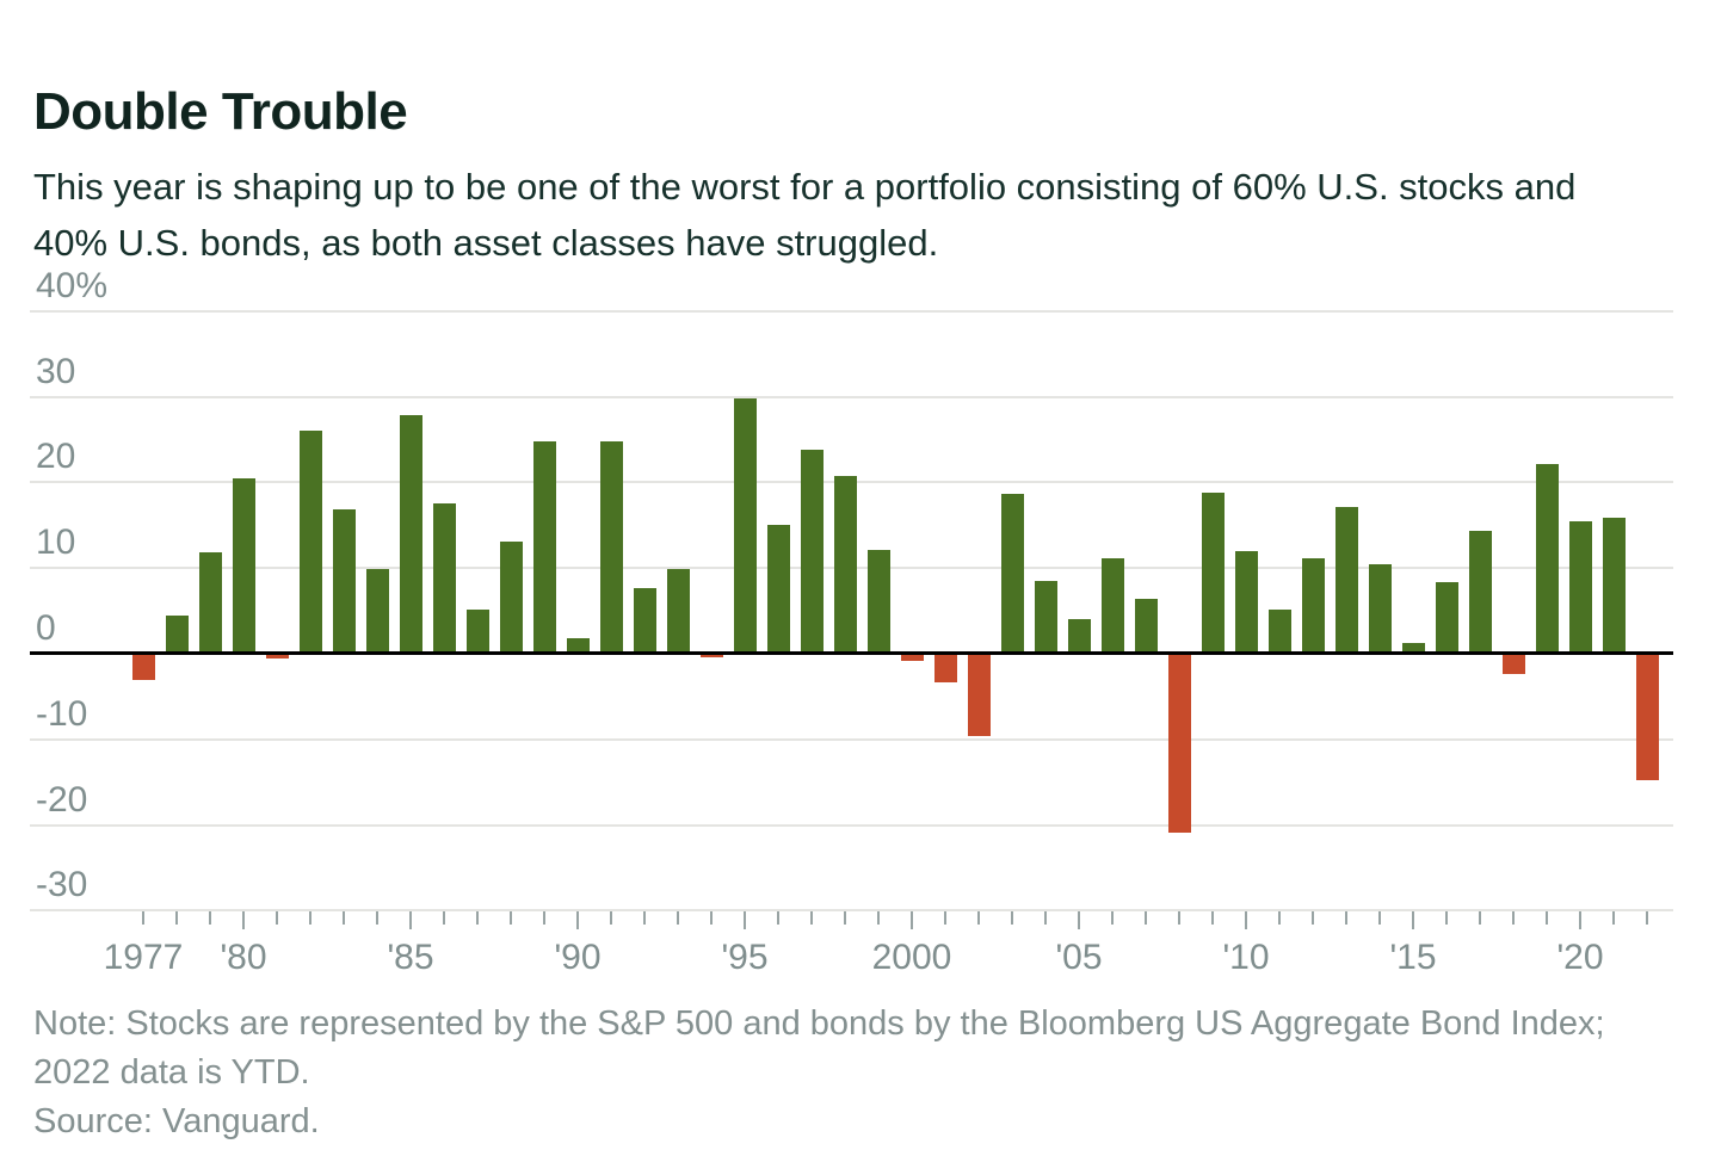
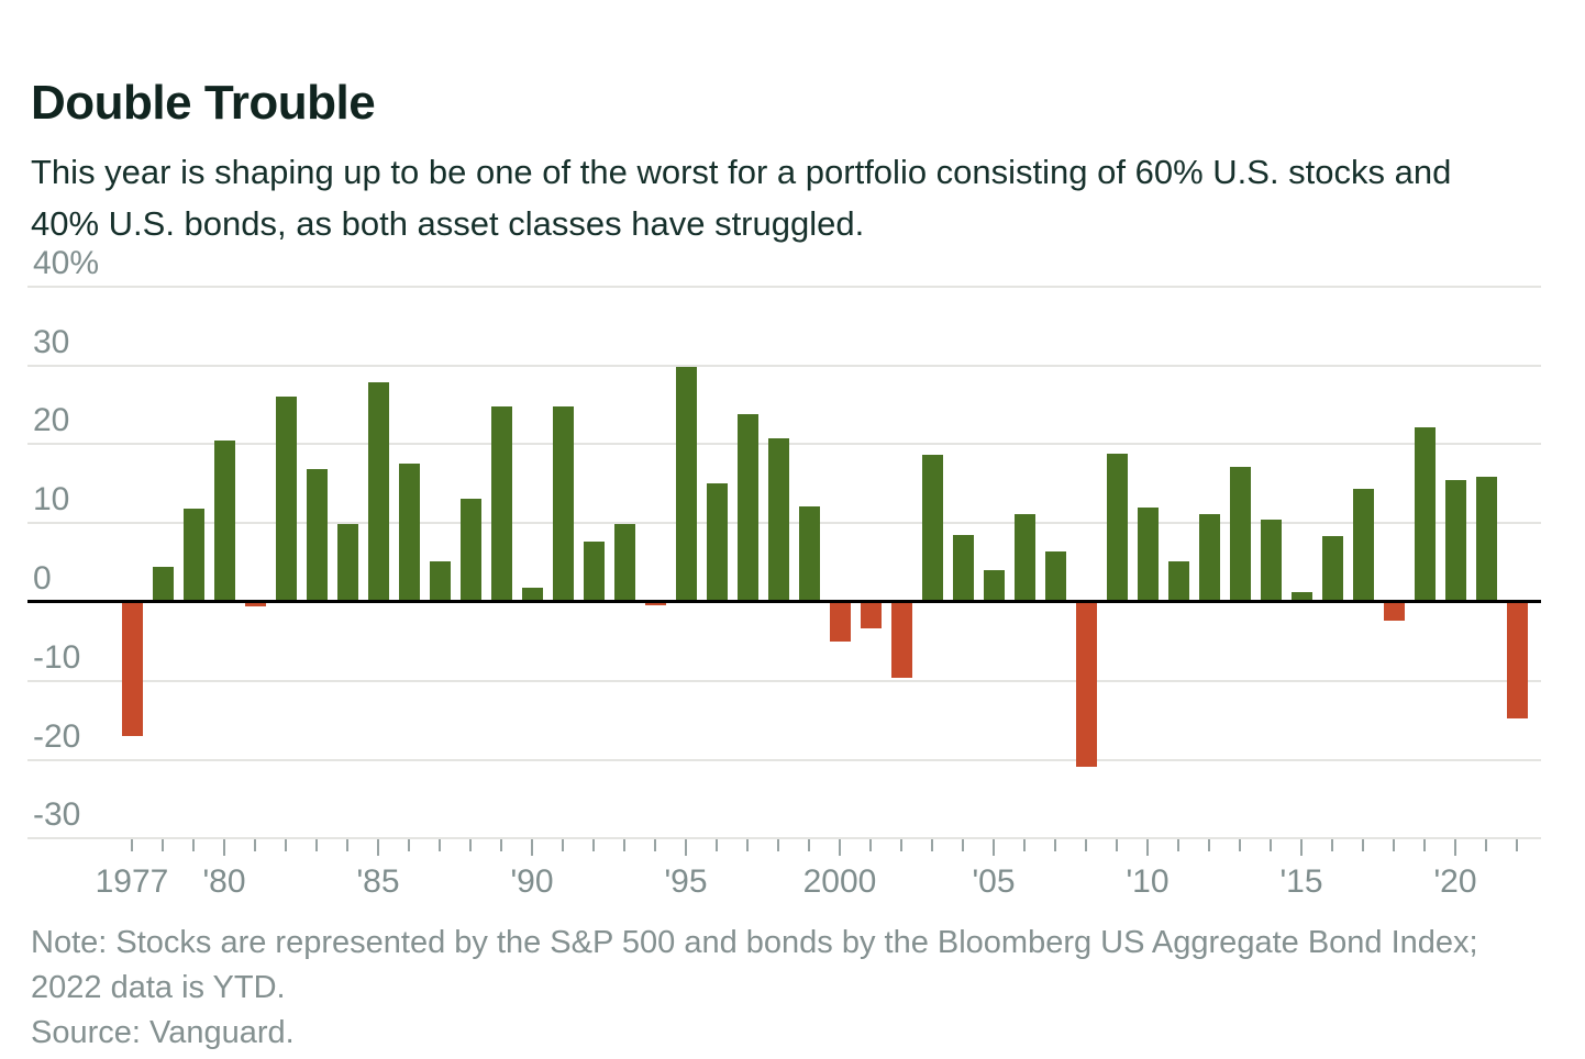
1977: -3% -> -17%
2000: -1% -> -5%
